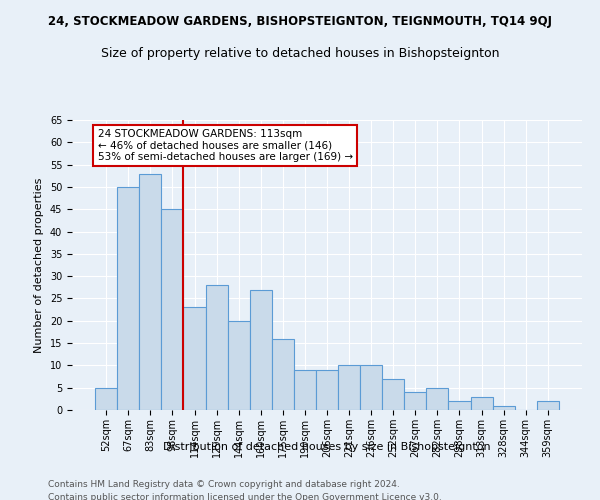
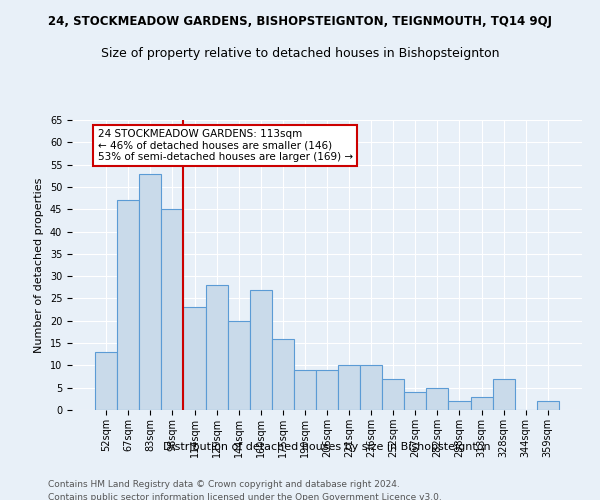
52sqm: 5 -> 13
67sqm: 50 -> 47
328sqm: 1 -> 7
